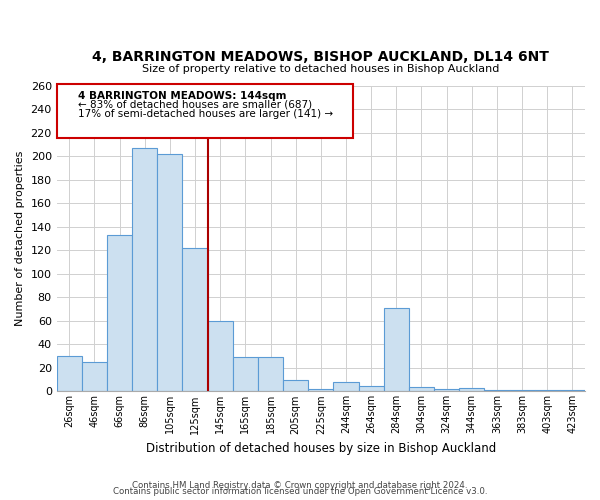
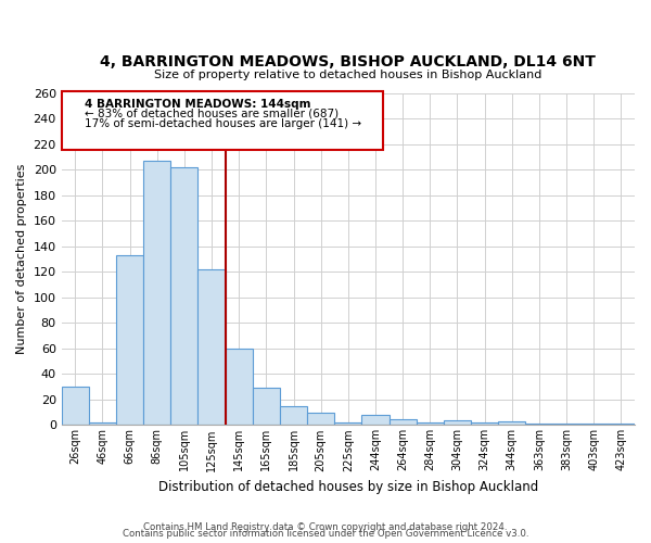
46sqm: 25 -> 2
185sqm: 29 -> 15
284sqm: 71 -> 2
